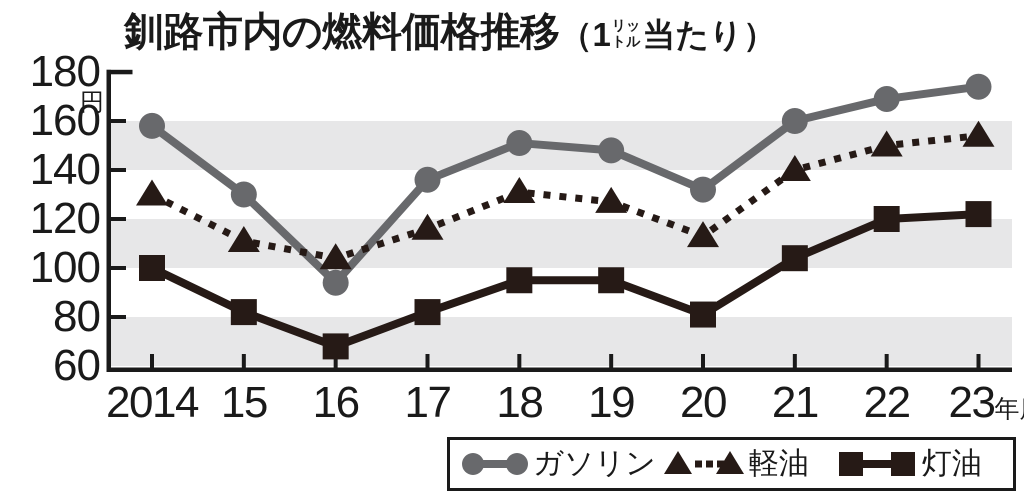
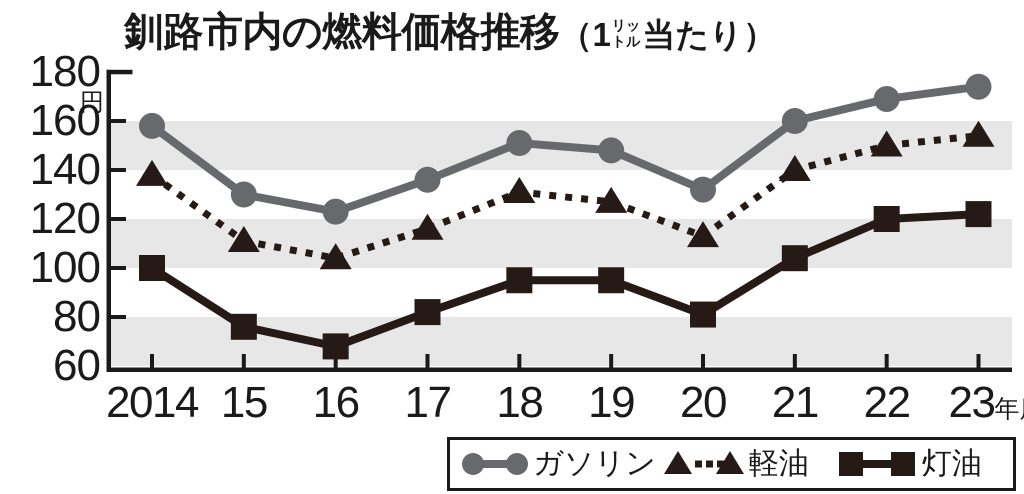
軽油/2014: 130 -> 138
灯油/15: 82 -> 76
ガソリン/16: 94 -> 123
